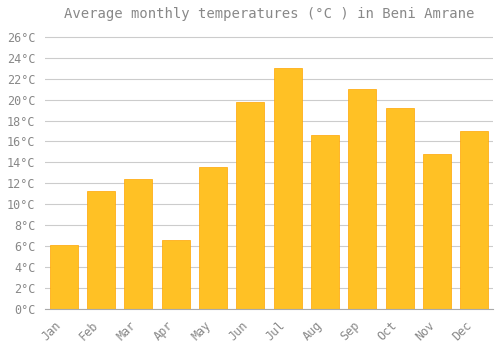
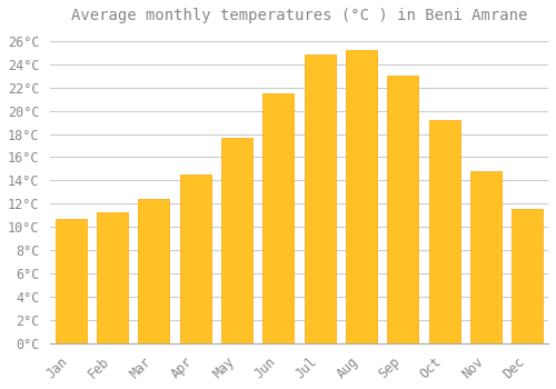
Jan: 6.1°C -> 10.7°C
Apr: 6.6°C -> 14.5°C
May: 13.6°C -> 17.7°C
Jun: 19.8°C -> 21.5°C
Jul: 23.0°C -> 24.8°C
Aug: 16.6°C -> 25.2°C
Sep: 21.0°C -> 23.0°C
Dec: 17.0°C -> 11.6°C
